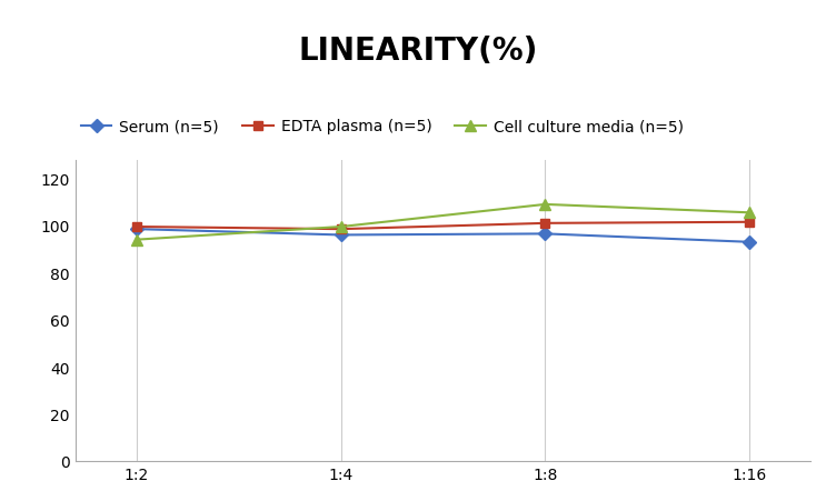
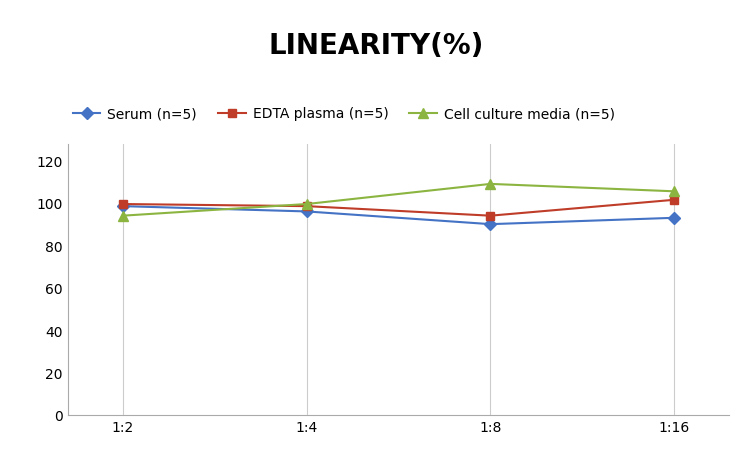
Serum (n=5)/1:8: 96.5 -> 90.0
EDTA plasma (n=5)/1:8: 101.0 -> 94.0
